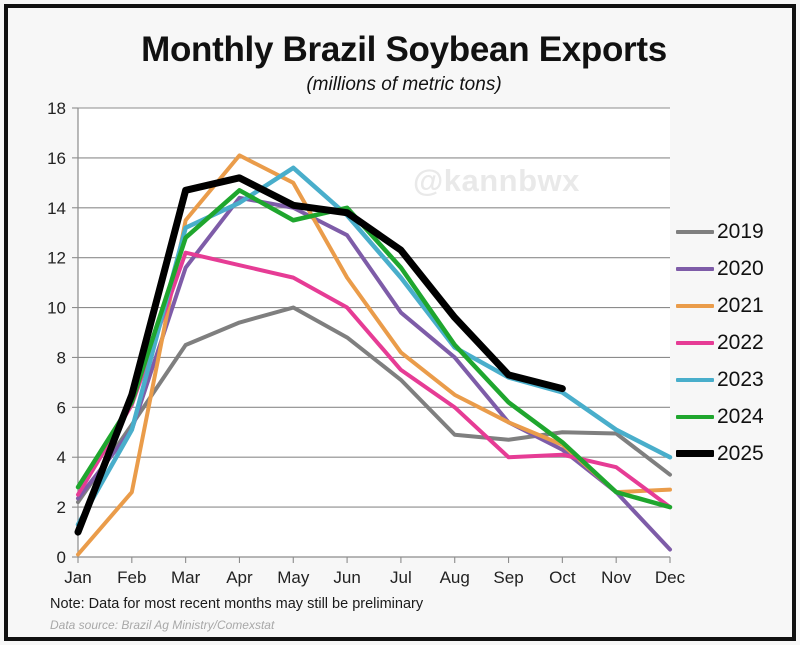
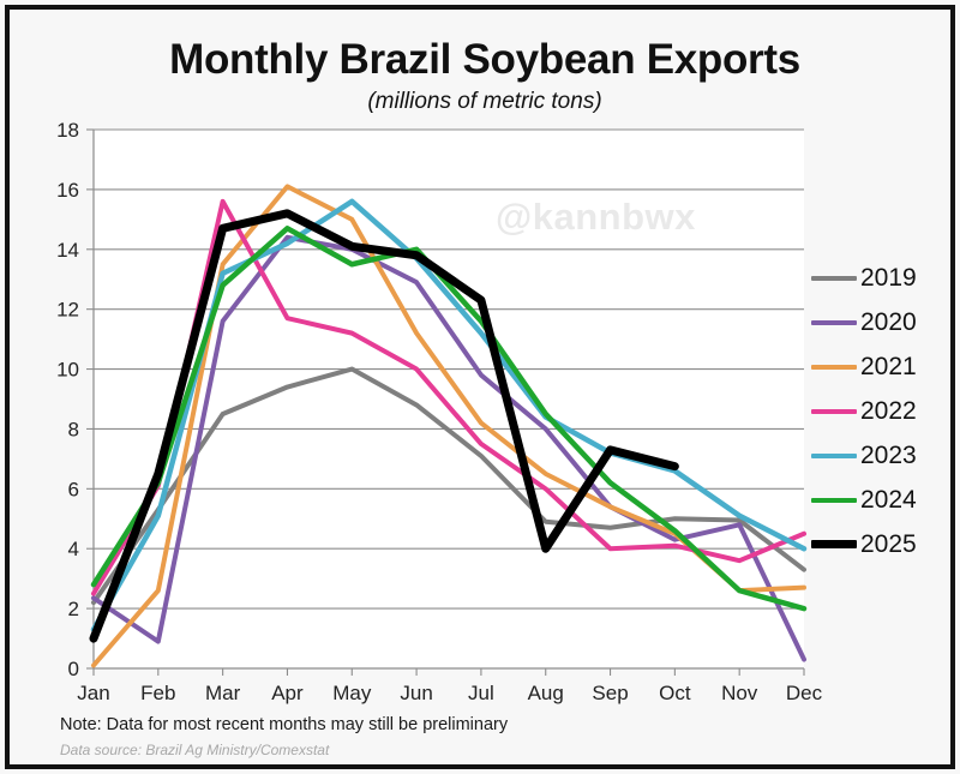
2020/Feb: 5.1 -> 0.9
2022/Mar: 12.2 -> 15.6
2025/Aug: 9.6 -> 4.0
2020/Nov: 2.6 -> 4.8
2022/Dec: 2.0 -> 4.5
